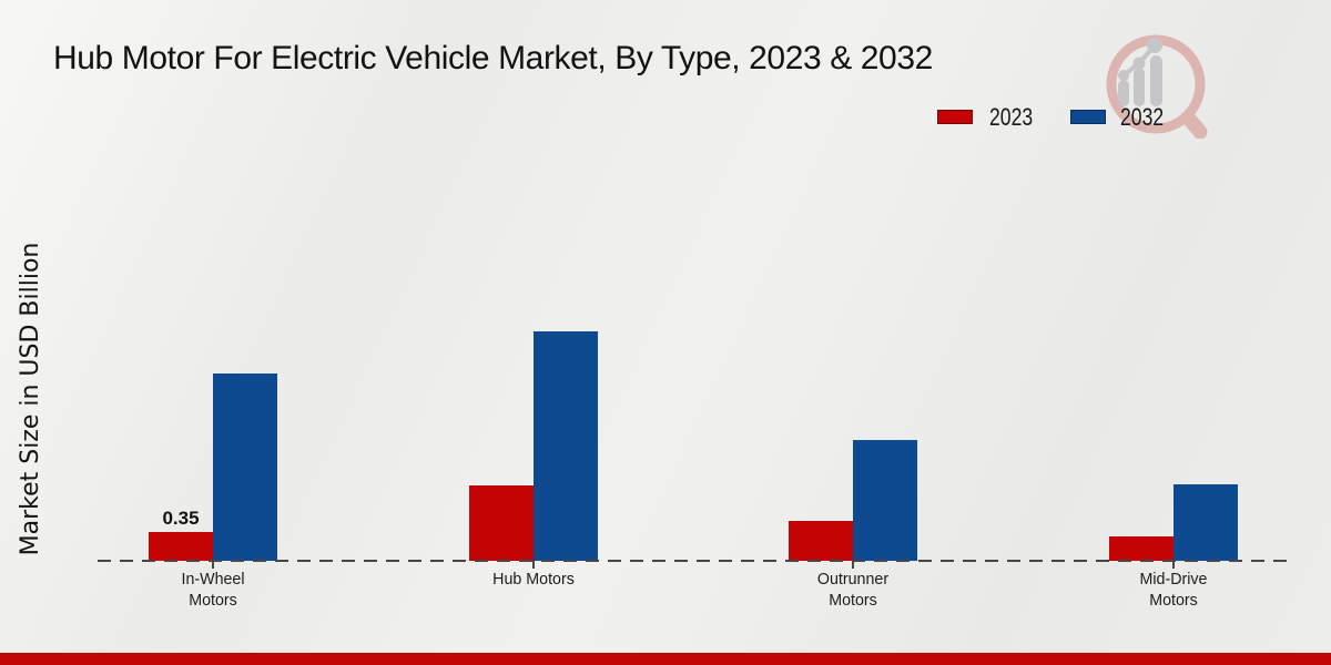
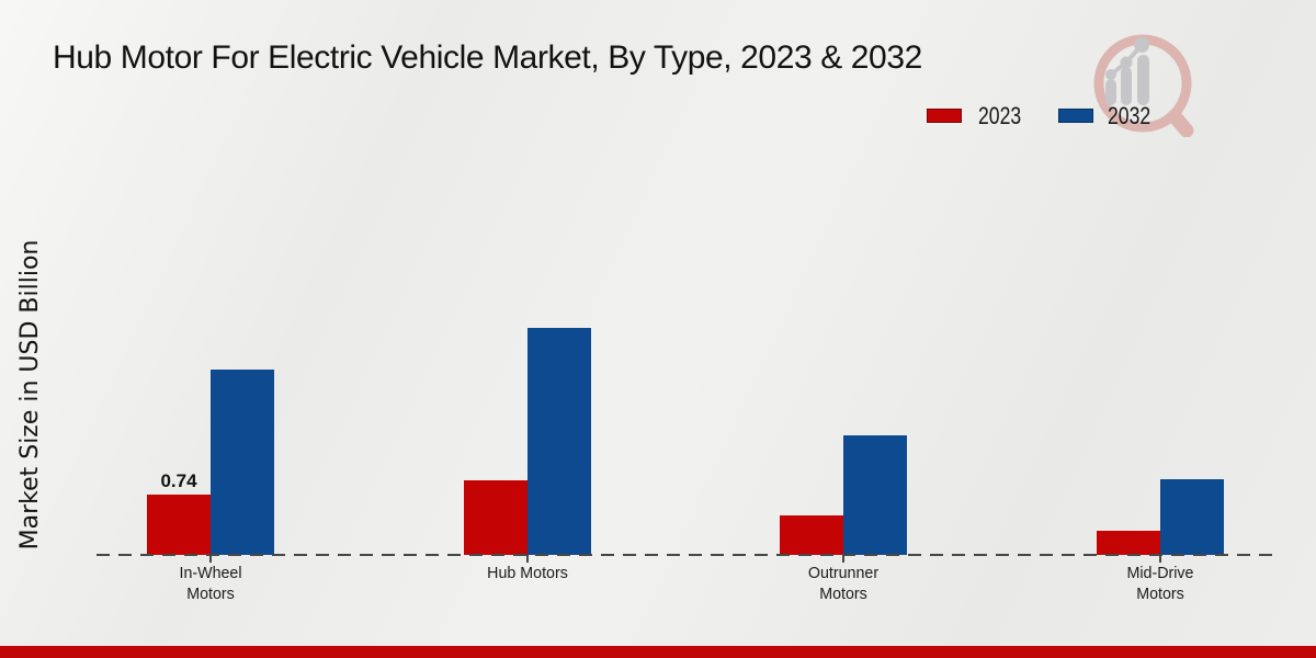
2023/In-Wheel Motors: 0.35 -> 0.74
